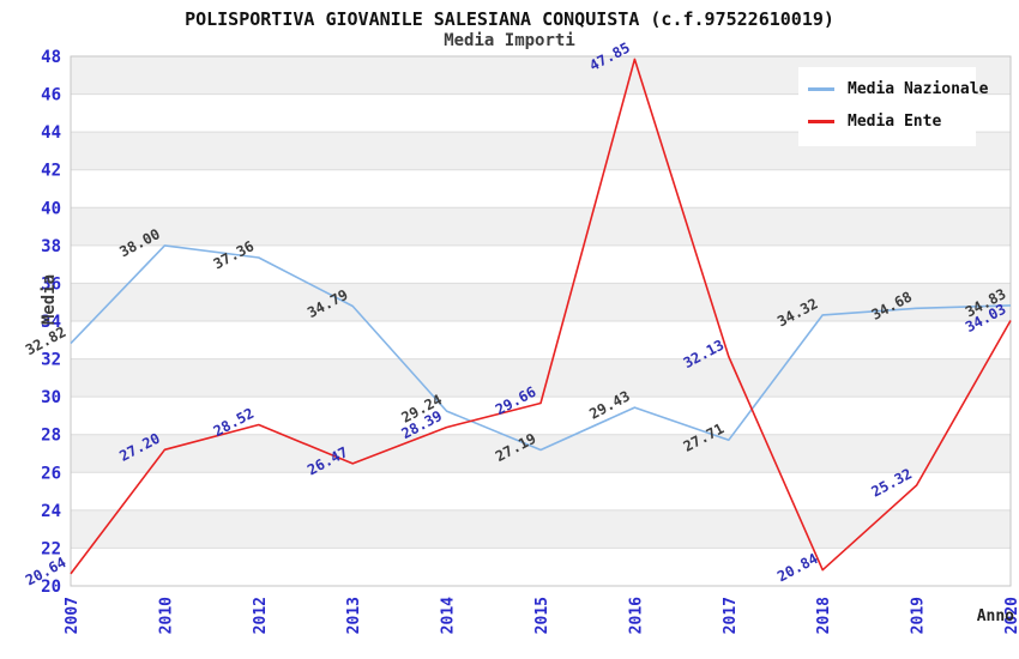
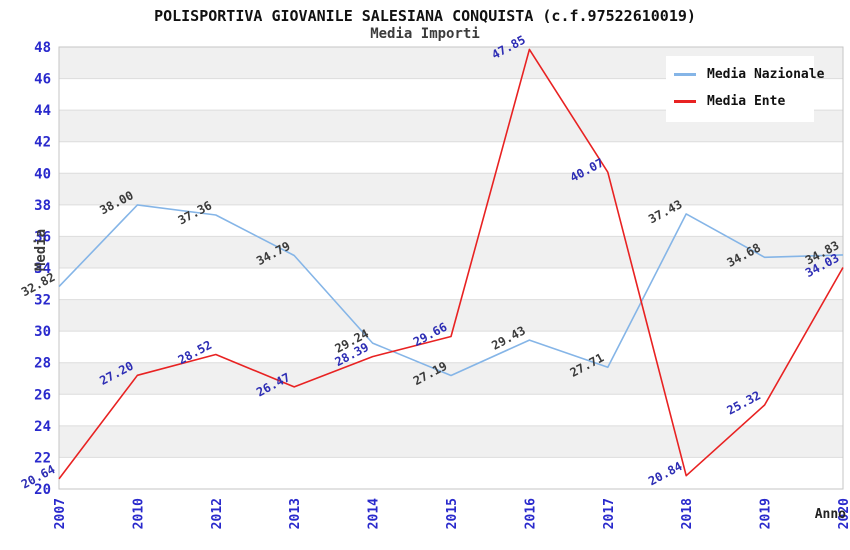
Media Ente/2017: 32.13 -> 40.07
Media Nazionale/2018: 34.32 -> 37.43
